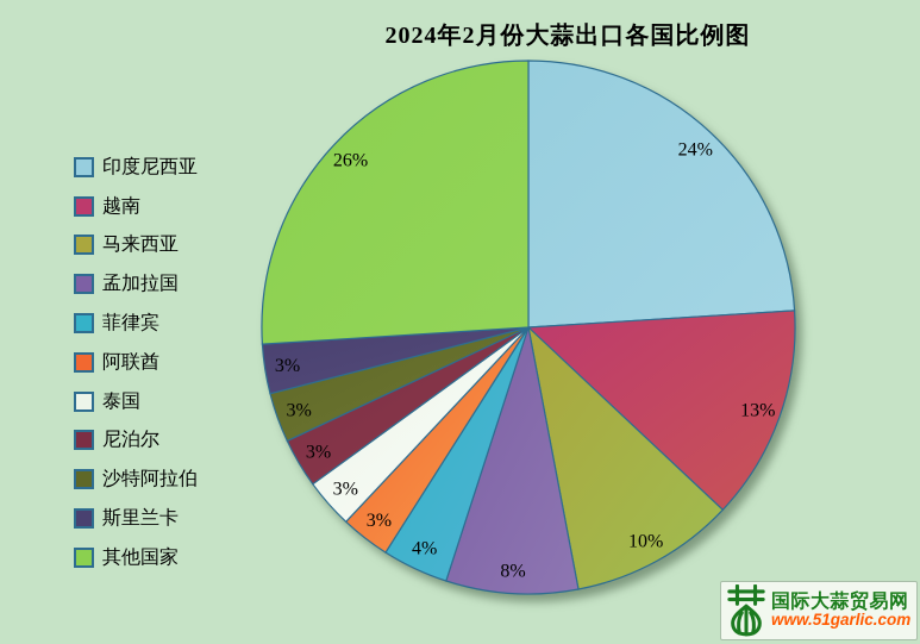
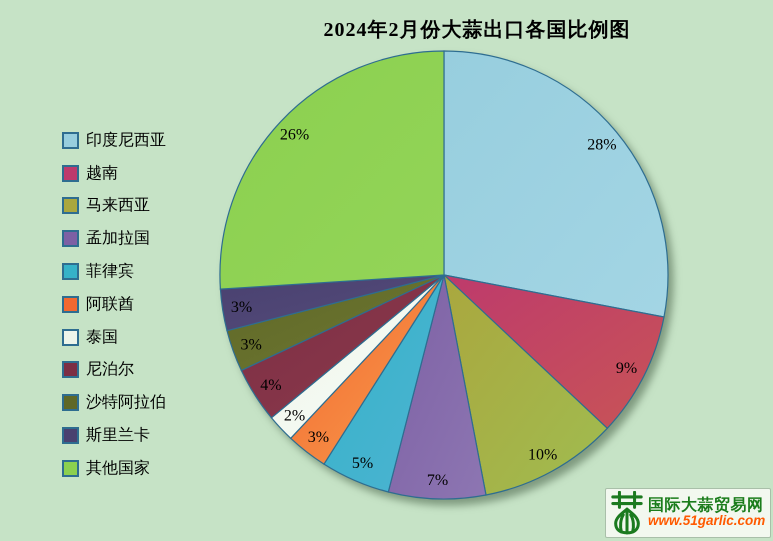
印度尼西亚: 24% -> 28%
越南: 13% -> 9%
孟加拉国: 8% -> 7%
菲律宾: 4% -> 5%
泰国: 3% -> 2%
尼泊尔: 3% -> 4%
